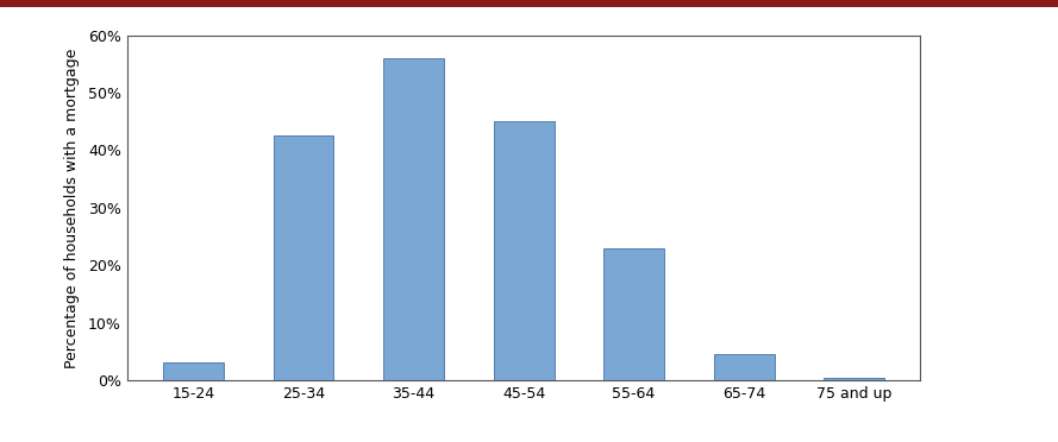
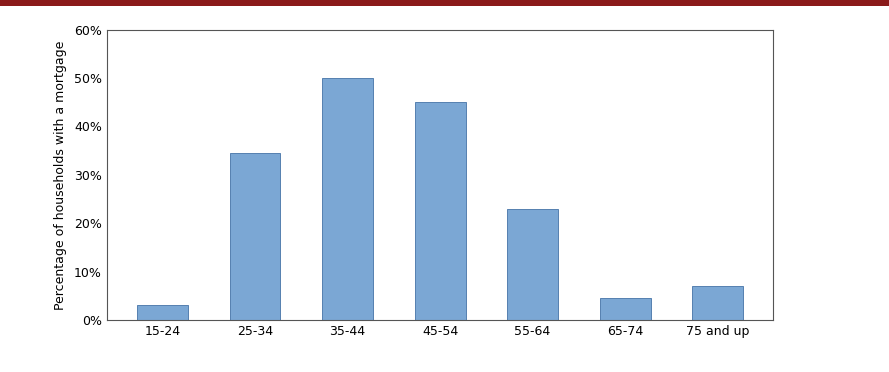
25-34: 42.5% -> 34.5%
35-44: 56.0% -> 50.0%
75 and up: 0.5% -> 7.0%
